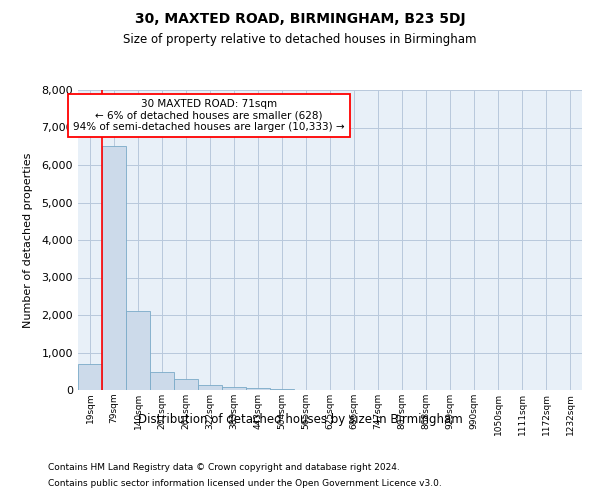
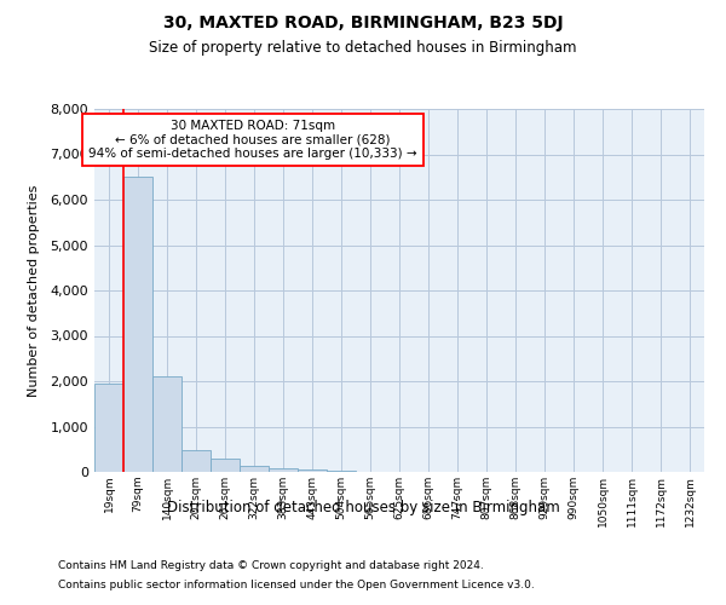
19sqm: 700 -> 1,950
